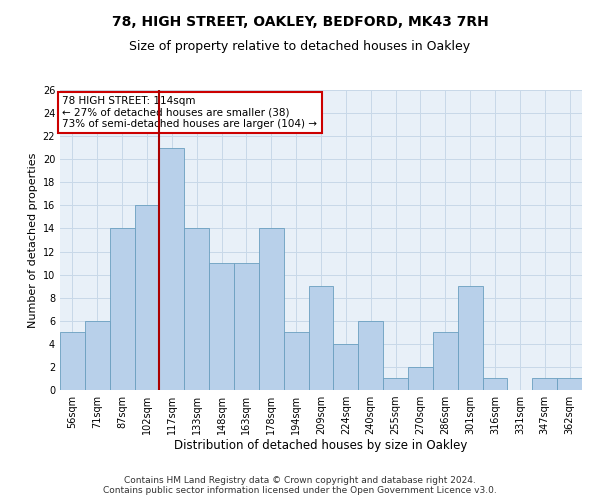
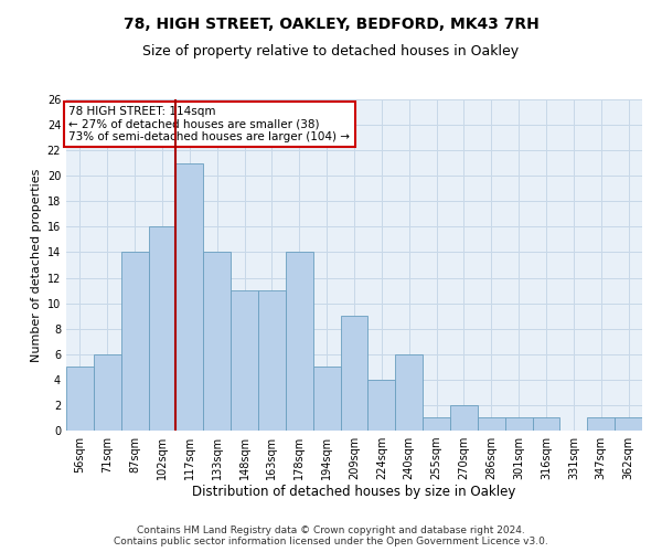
286sqm: 5 -> 1
301sqm: 9 -> 1
